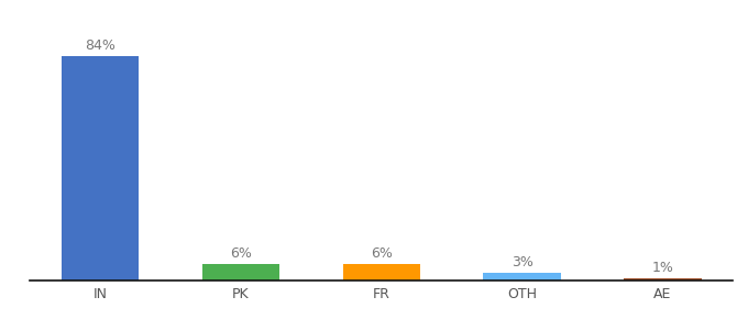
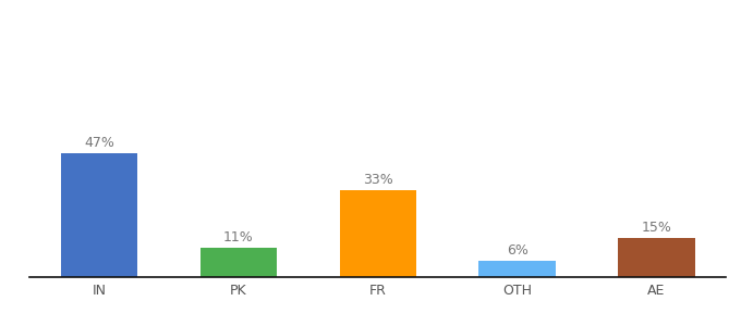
IN: 84% -> 47%
PK: 6% -> 11%
FR: 6% -> 33%
OTH: 3% -> 6%
AE: 1% -> 15%
